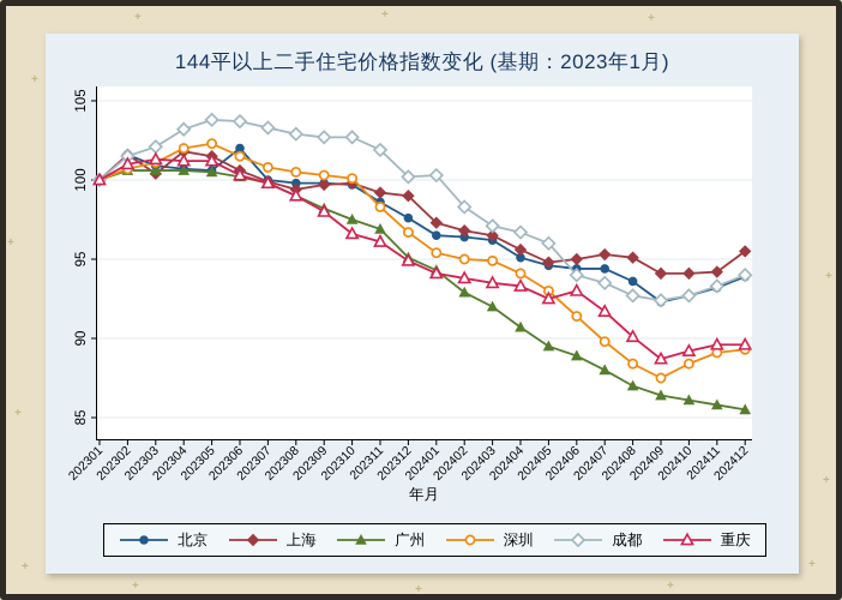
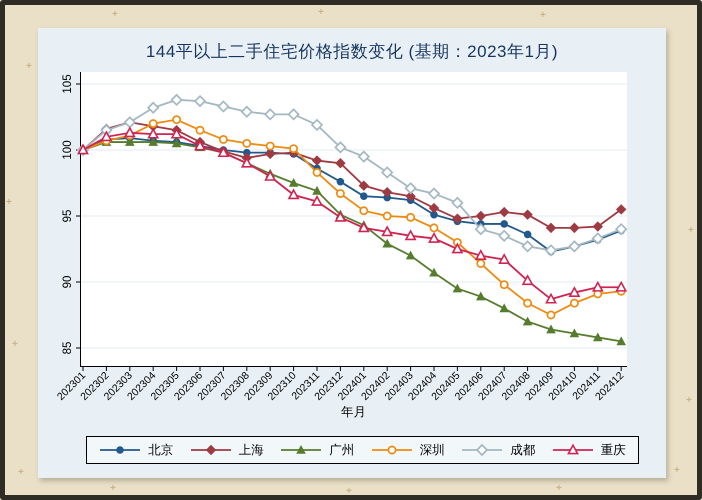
北京/202302: 101.6 -> 100.8
上海/202303: 100.4 -> 102.1
北京/202306: 102.0 -> 100.3
成都/202401: 100.3 -> 99.5
重庆/202406: 93.0 -> 92.0
